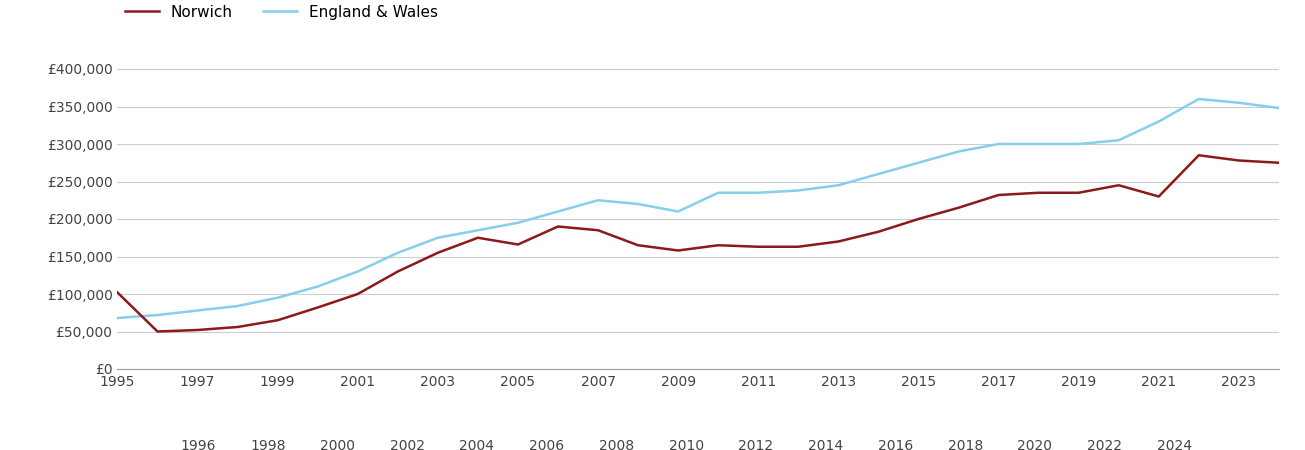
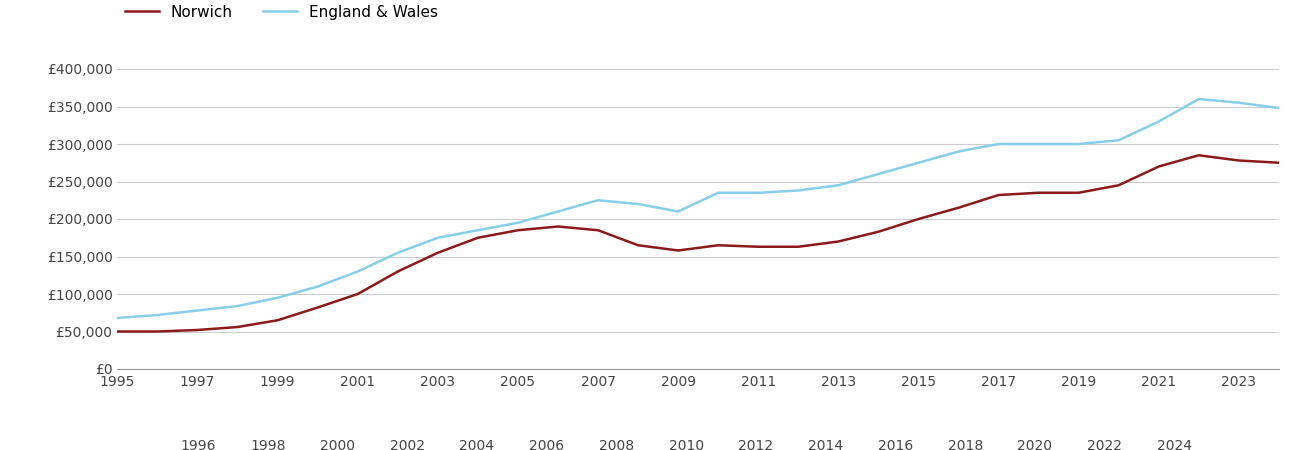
Norwich/1995: £102,000 -> £50,000
Norwich/2005: £166,000 -> £185,000
Norwich/2021: £230,000 -> £270,000
